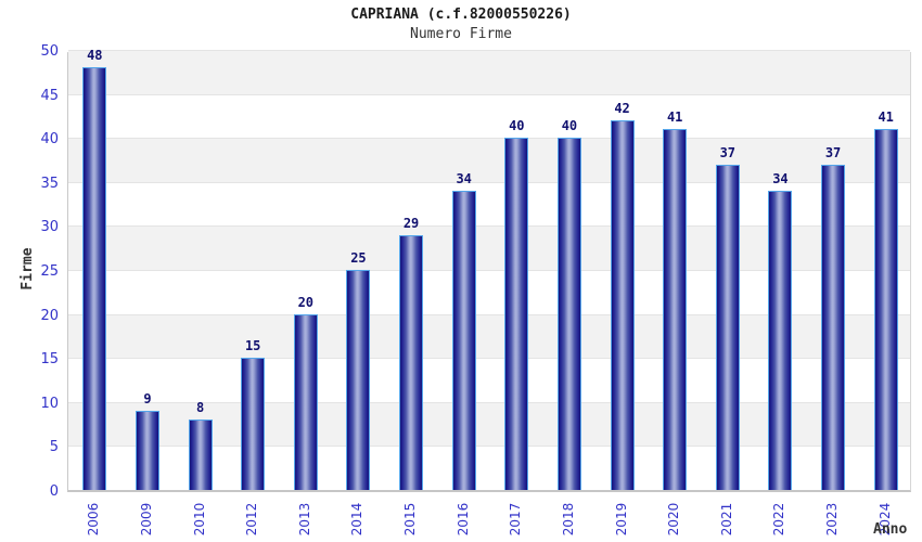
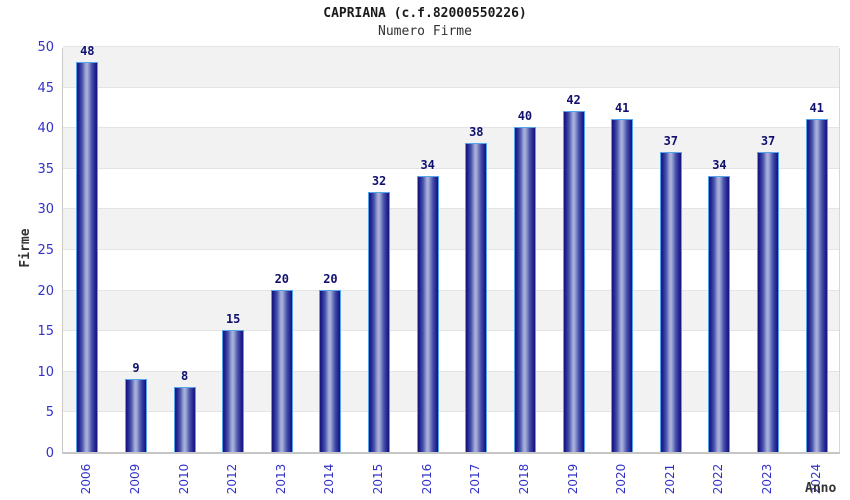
2014: 25 -> 20
2015: 29 -> 32
2017: 40 -> 38
